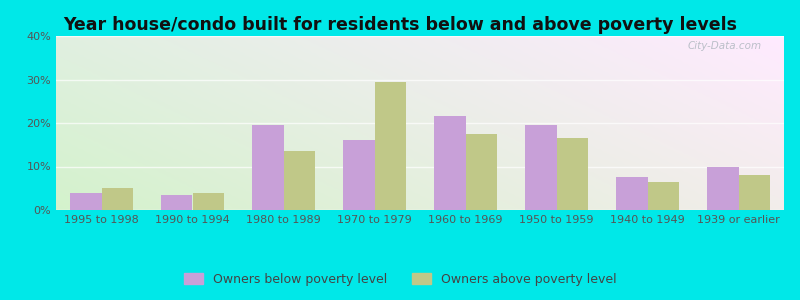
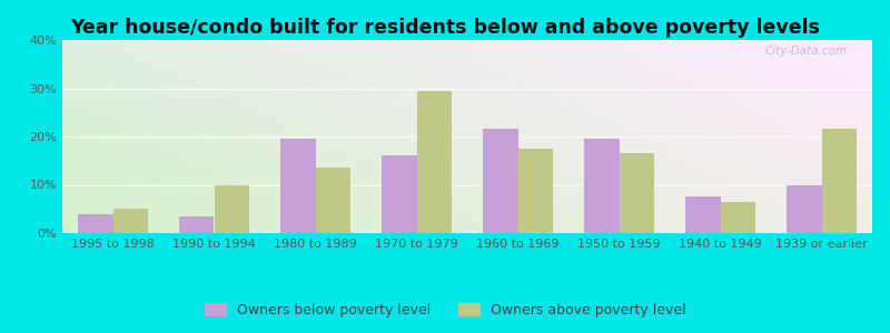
Owners above poverty level/1990 to 1994: 4.0% -> 10.0%
Owners above poverty level/1939 or earlier: 8.0% -> 21.5%
